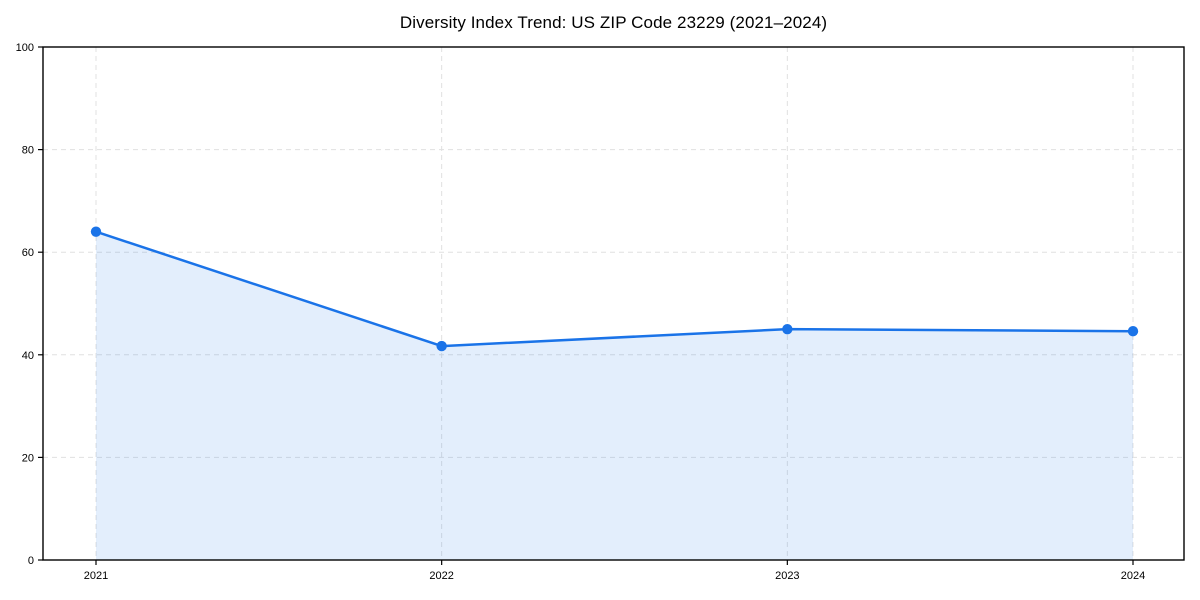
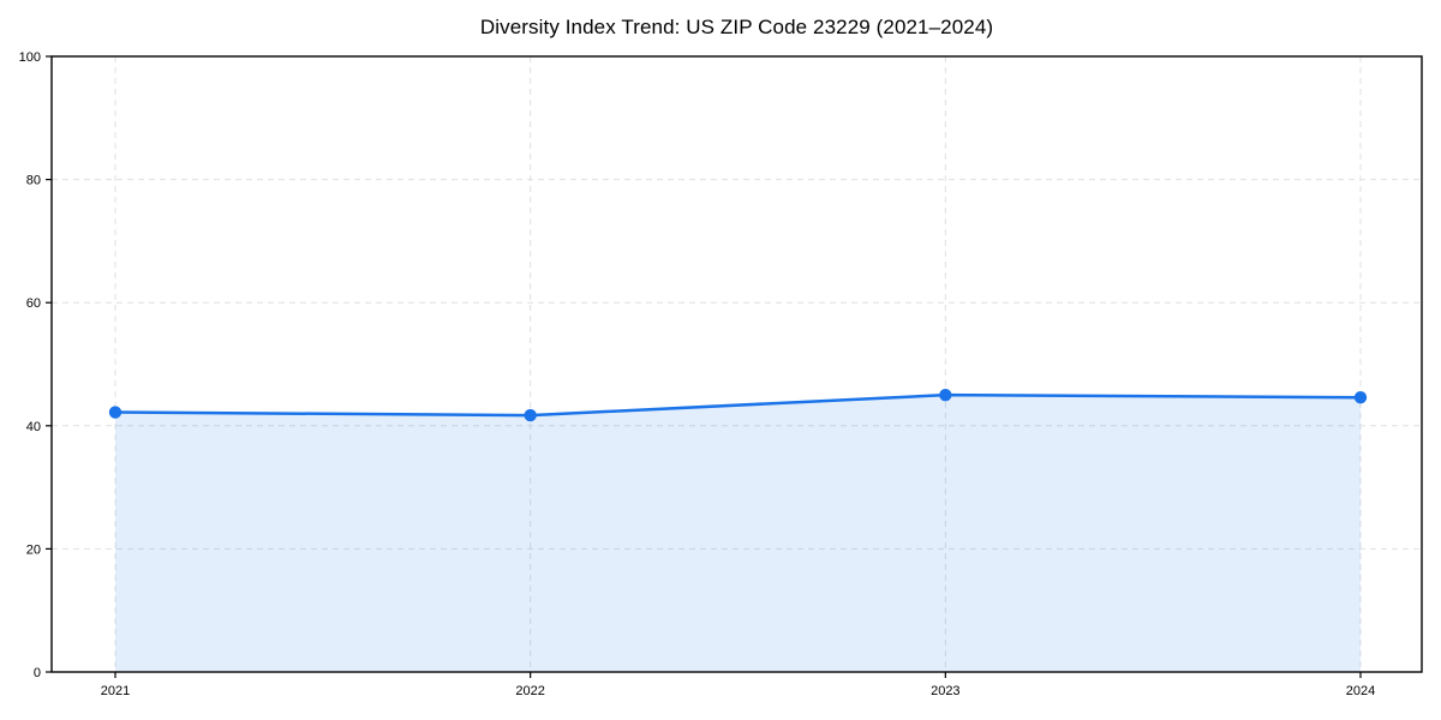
2021: 64 -> 42
